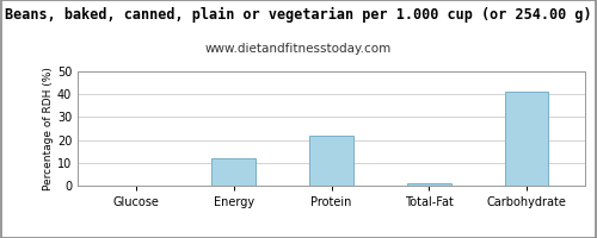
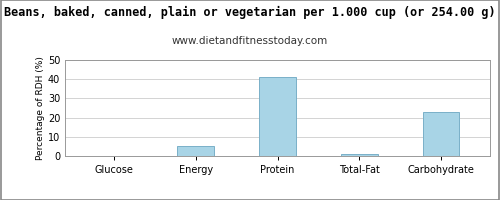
Energy: 12 -> 5
Protein: 22 -> 41
Carbohydrate: 41 -> 23
